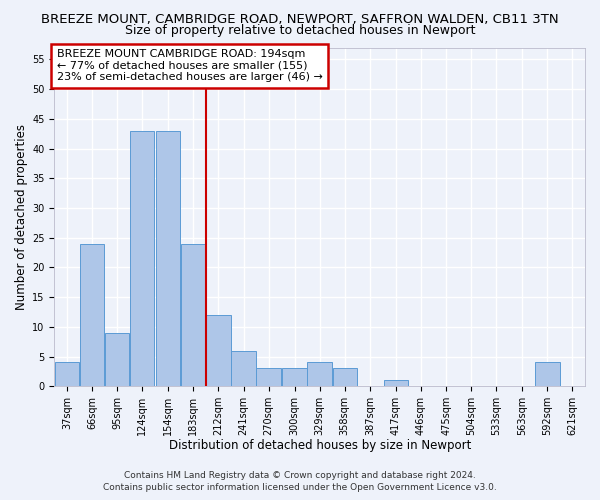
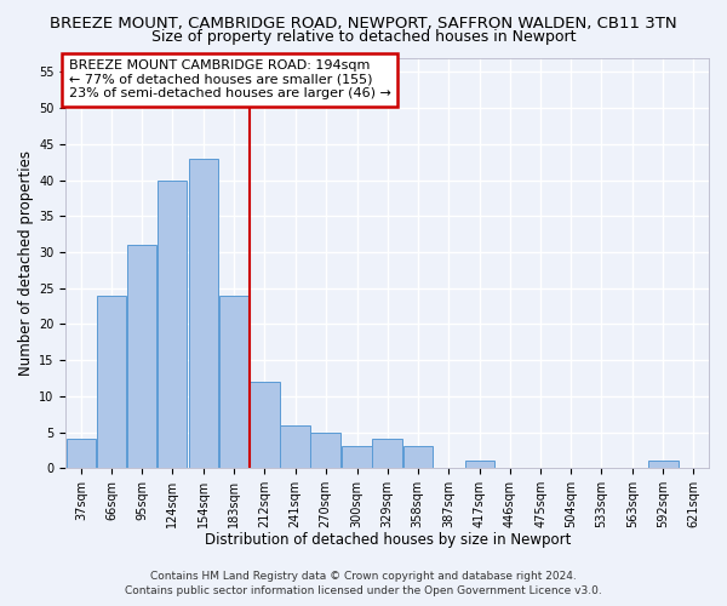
95sqm: 9 -> 31
124sqm: 43 -> 40
270sqm: 3 -> 5
592sqm: 4 -> 1
